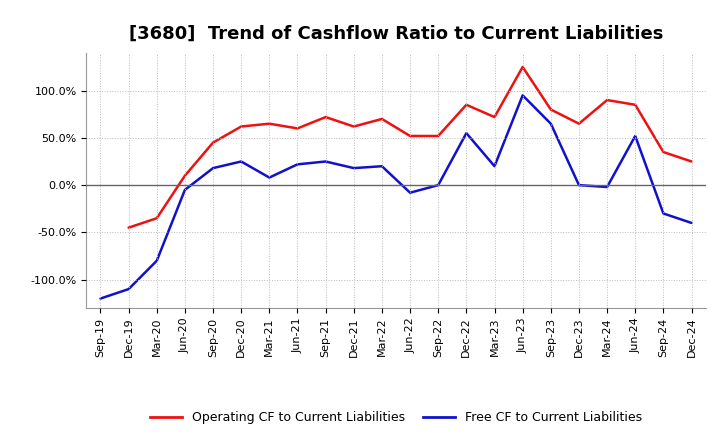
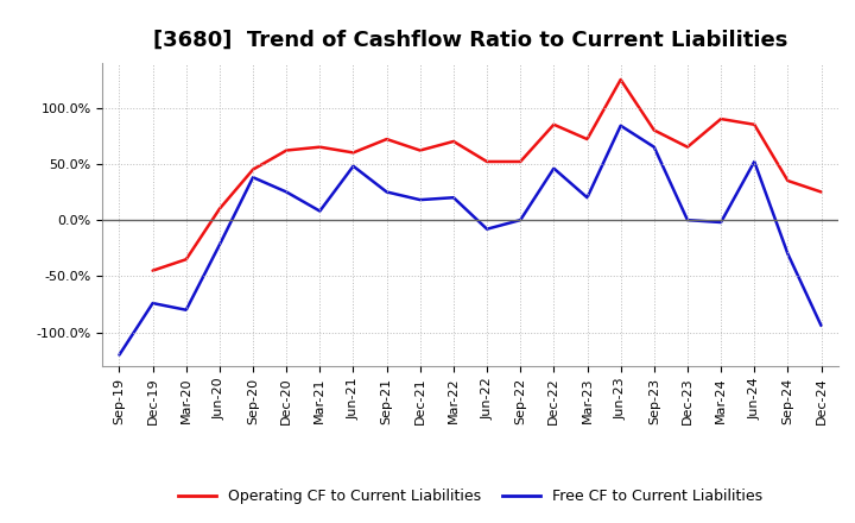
Free CF to Current Liabilities/Dec-19: -110% -> -74%
Free CF to Current Liabilities/Jun-20: -5% -> -22%
Free CF to Current Liabilities/Sep-20: 18% -> 38%
Free CF to Current Liabilities/Jun-21: 22% -> 48%
Free CF to Current Liabilities/Dec-22: 55% -> 46%
Free CF to Current Liabilities/Jun-23: 95% -> 84%
Free CF to Current Liabilities/Dec-24: -40% -> -94%
